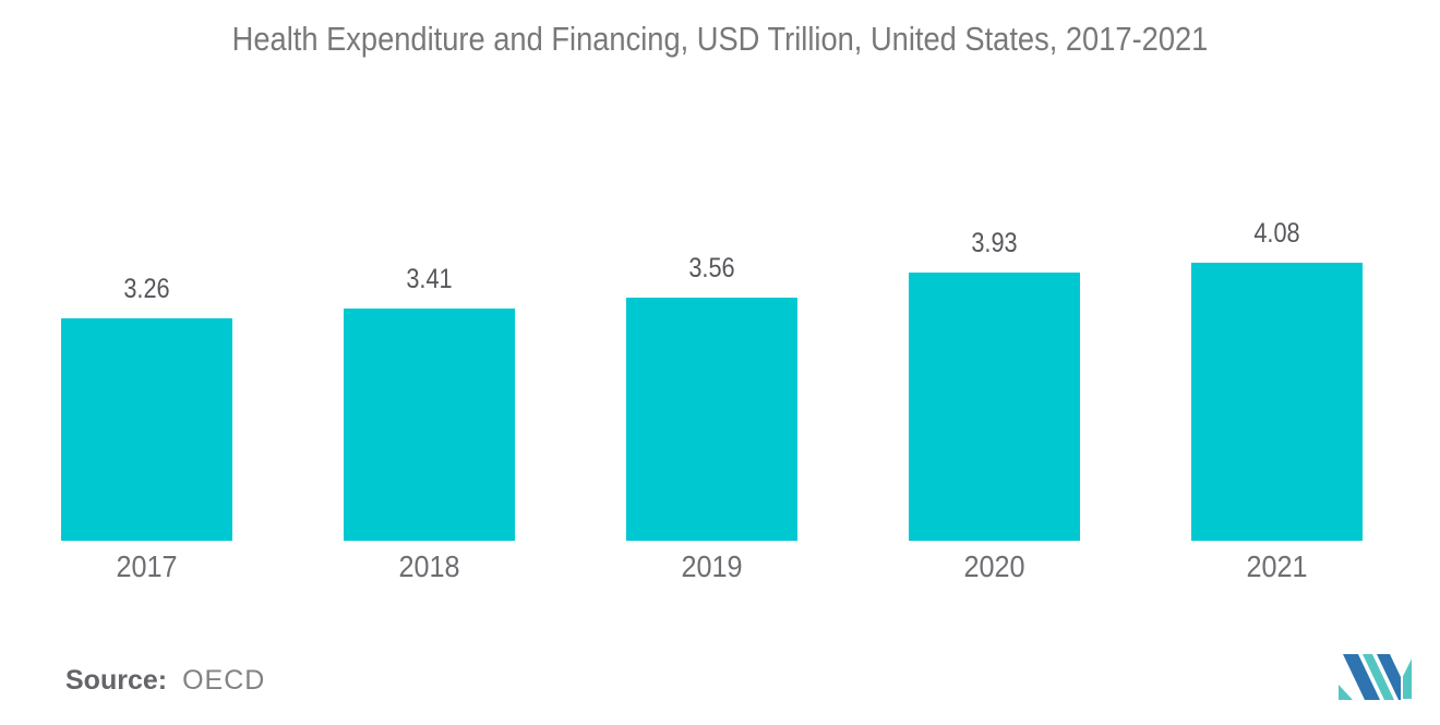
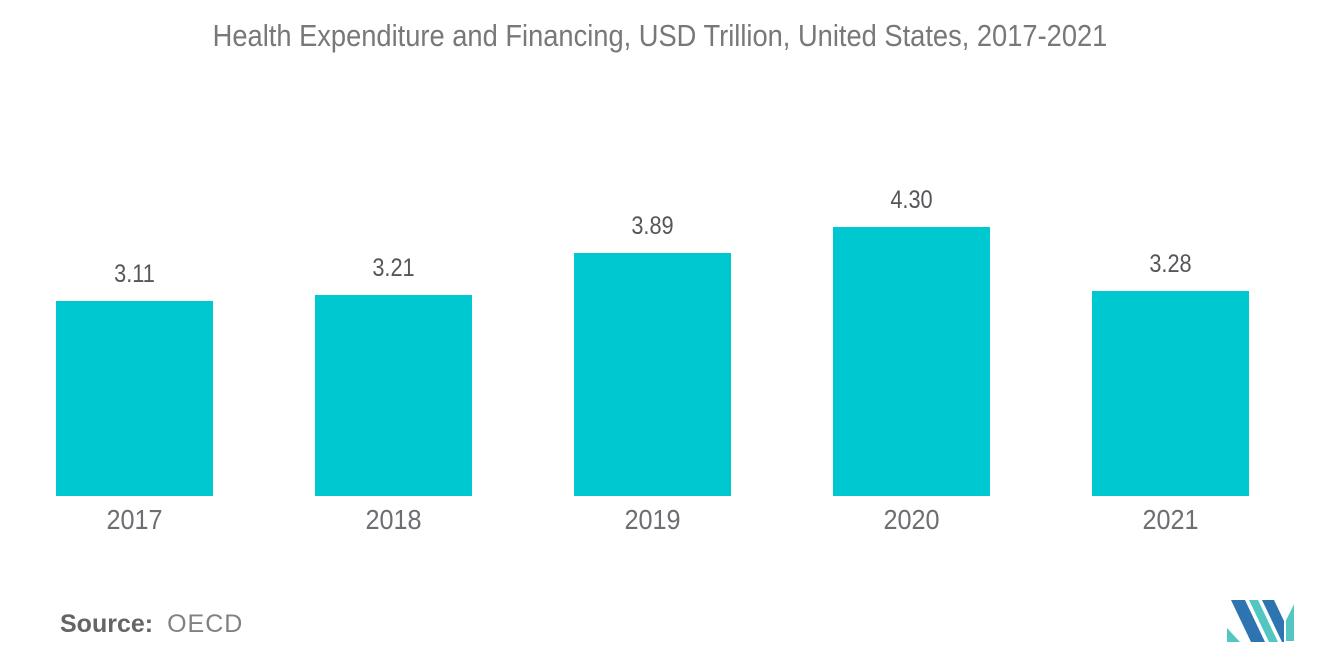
2017: 3.26 -> 3.11
2018: 3.41 -> 3.21
2019: 3.56 -> 3.89
2020: 3.93 -> 4.30
2021: 4.08 -> 3.28
